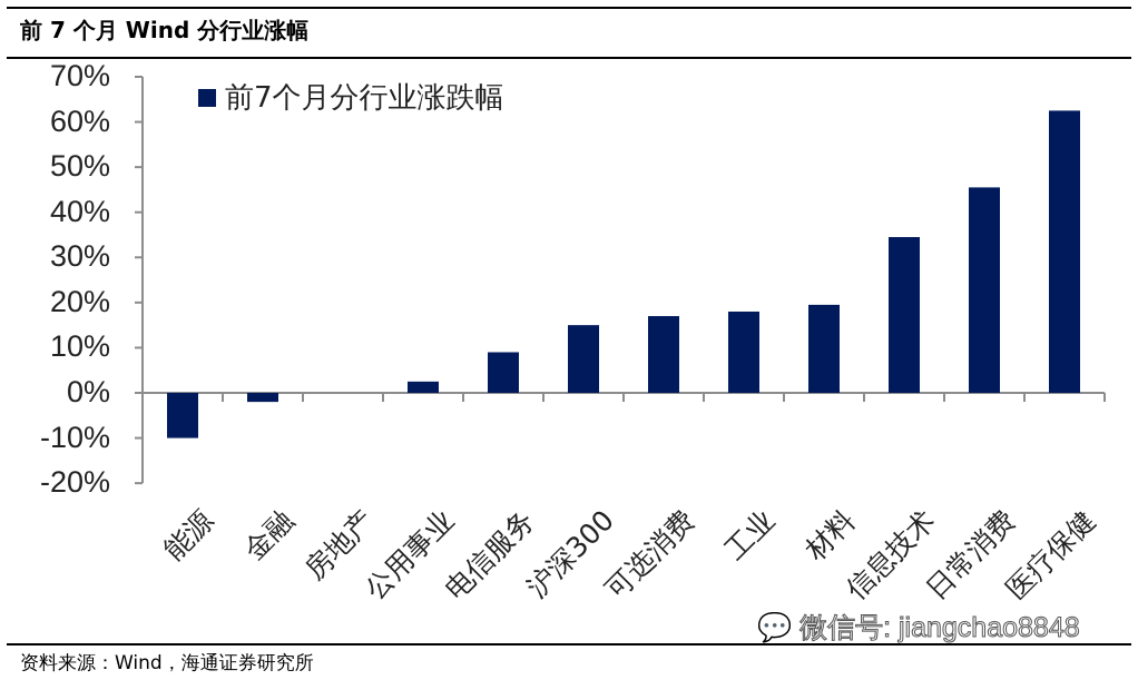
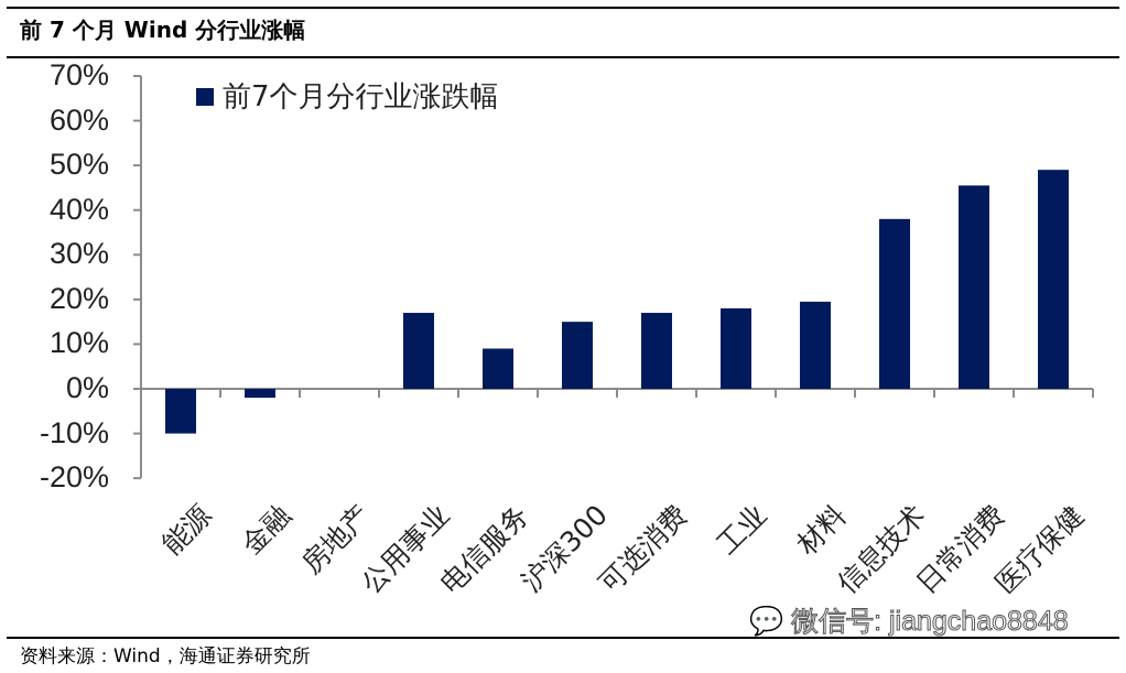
公用事业: 3% -> 17%
信息技术: 34% -> 38%
医疗保健: 62% -> 49%
